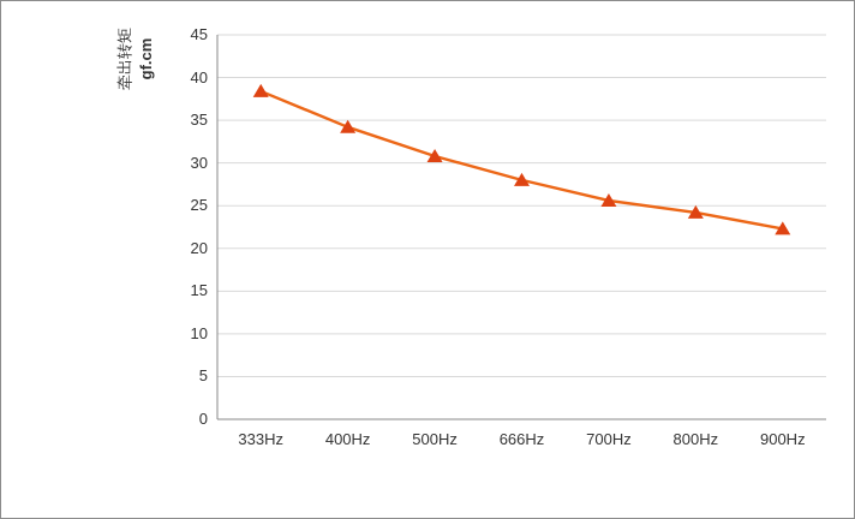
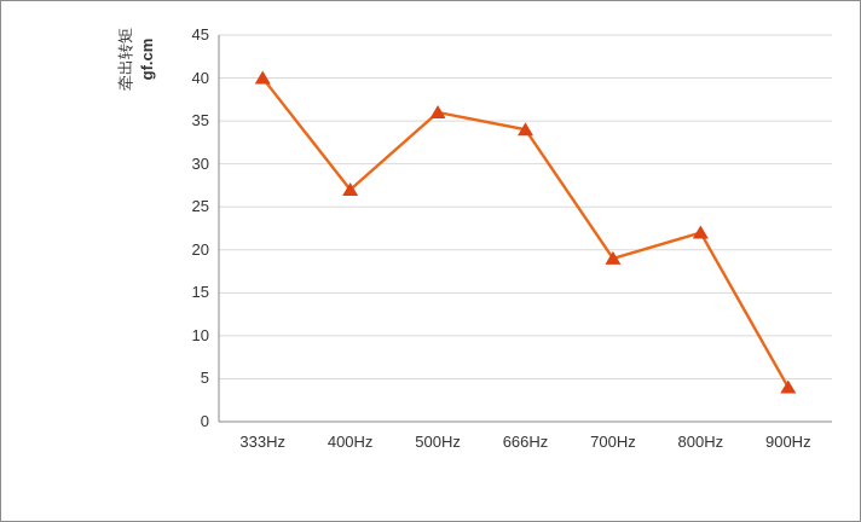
333Hz: 38 -> 40
400Hz: 34 -> 27
500Hz: 31 -> 36
666Hz: 28 -> 34
700Hz: 26 -> 19
800Hz: 24 -> 22
900Hz: 22 -> 4
